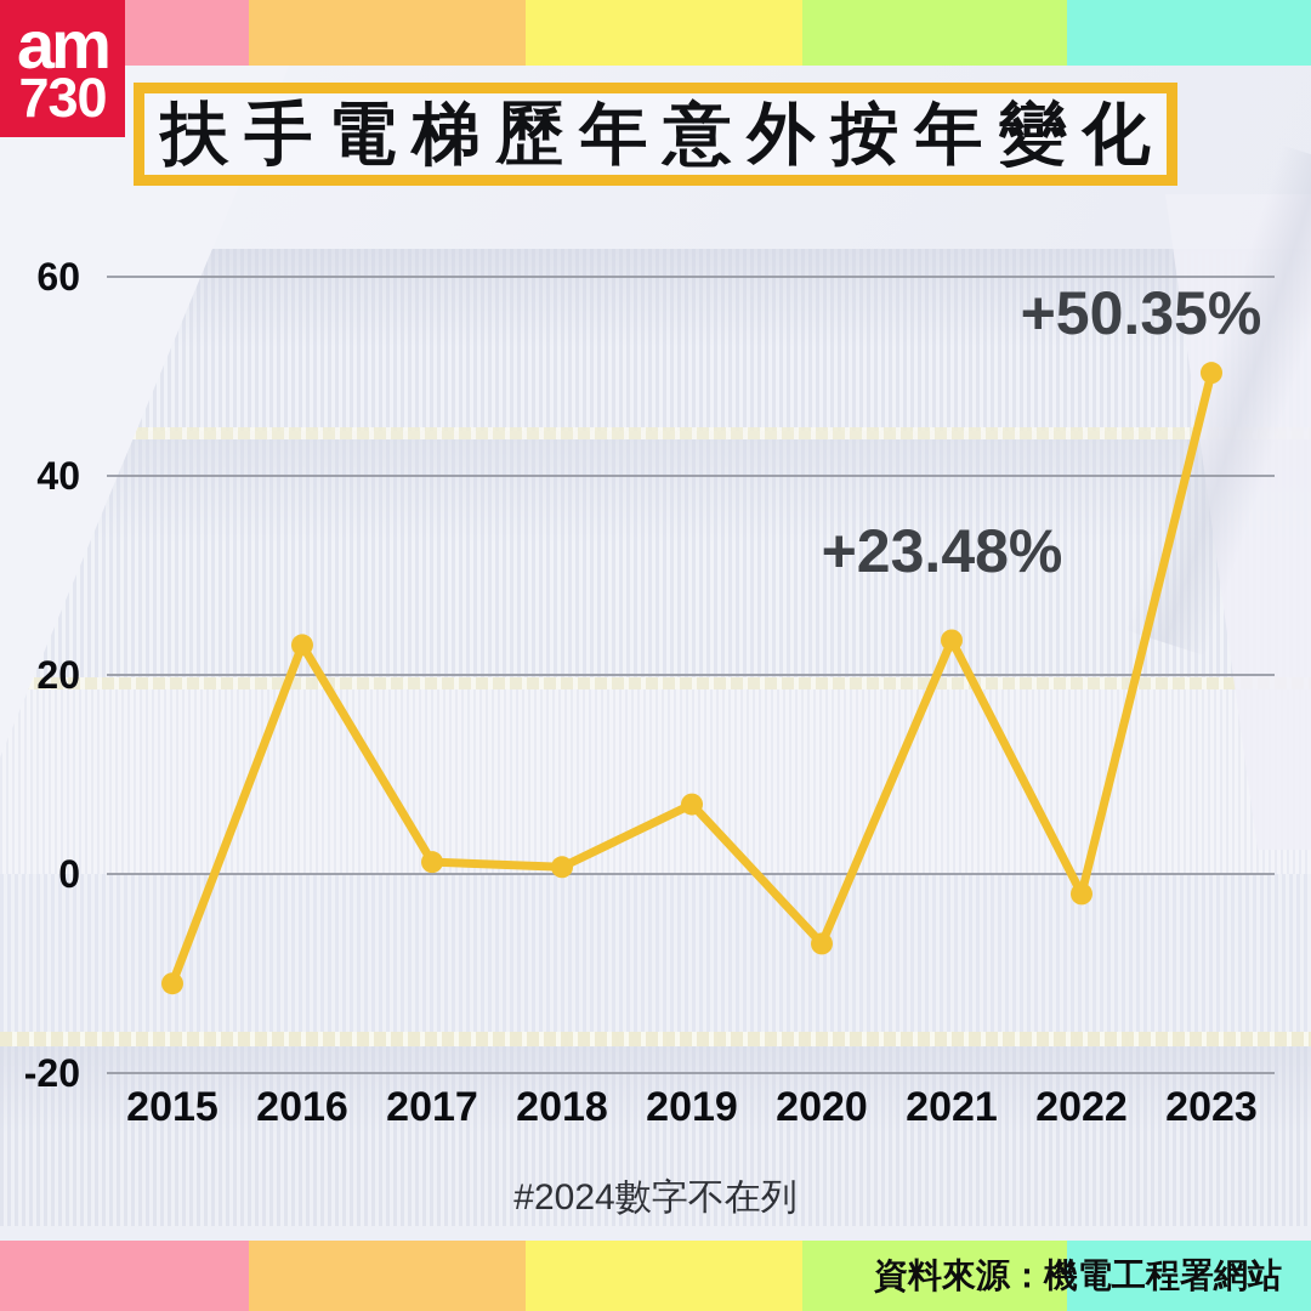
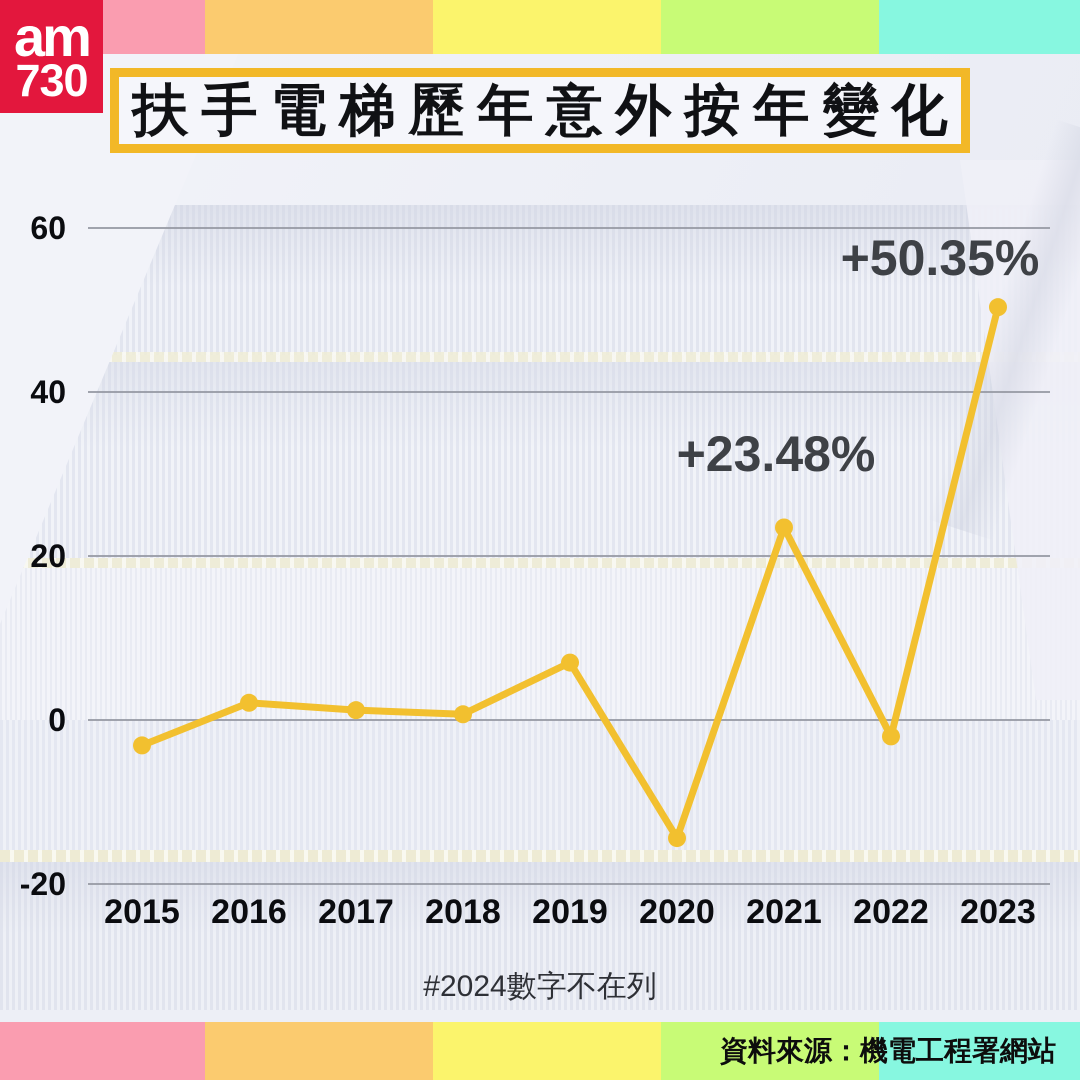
2015: -11 -> -3
2016: 23 -> 2
2020: -7 -> -14
